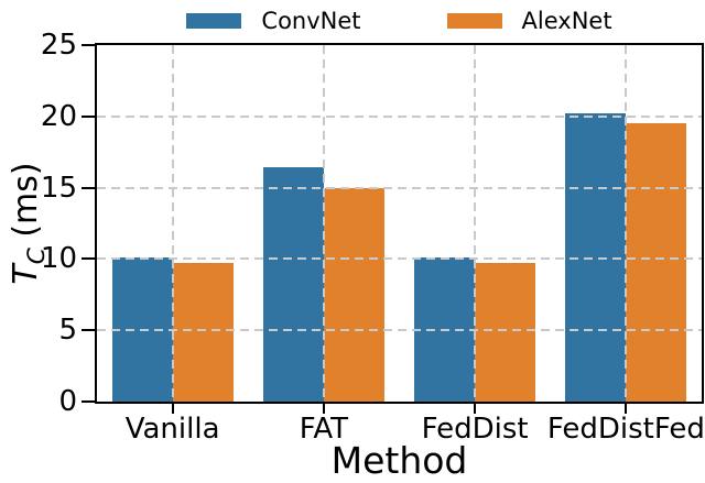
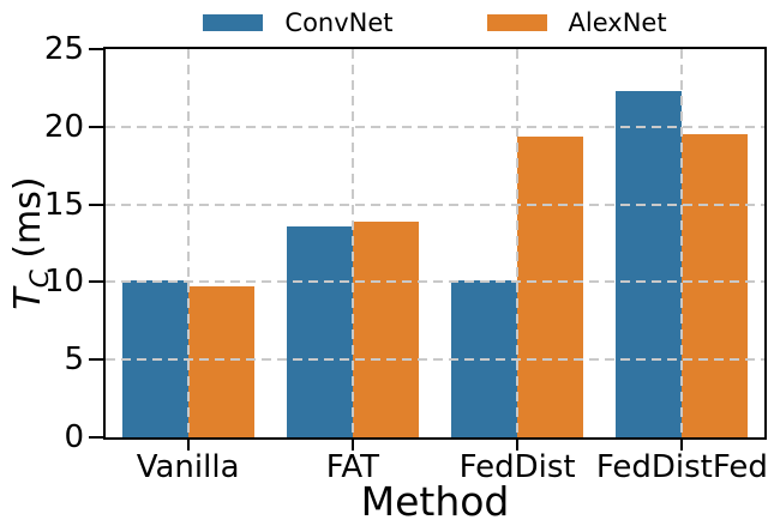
ConvNet/FAT: 16.4 -> 13.6
AlexNet/FAT: 15.0 -> 13.9
AlexNet/FedDist: 9.7 -> 19.4
ConvNet/FedDistFed: 20.2 -> 22.3
